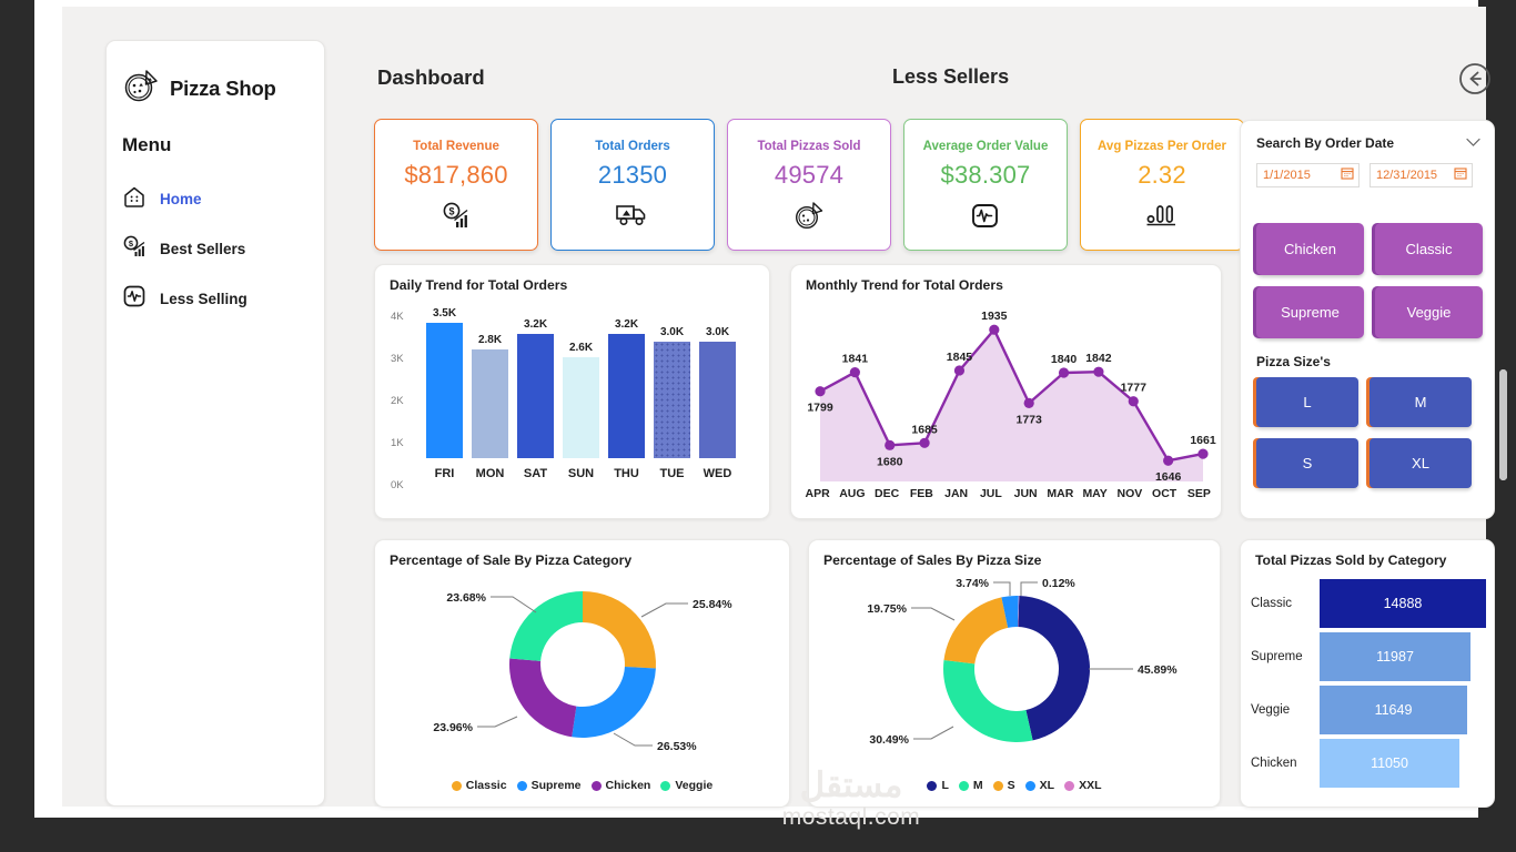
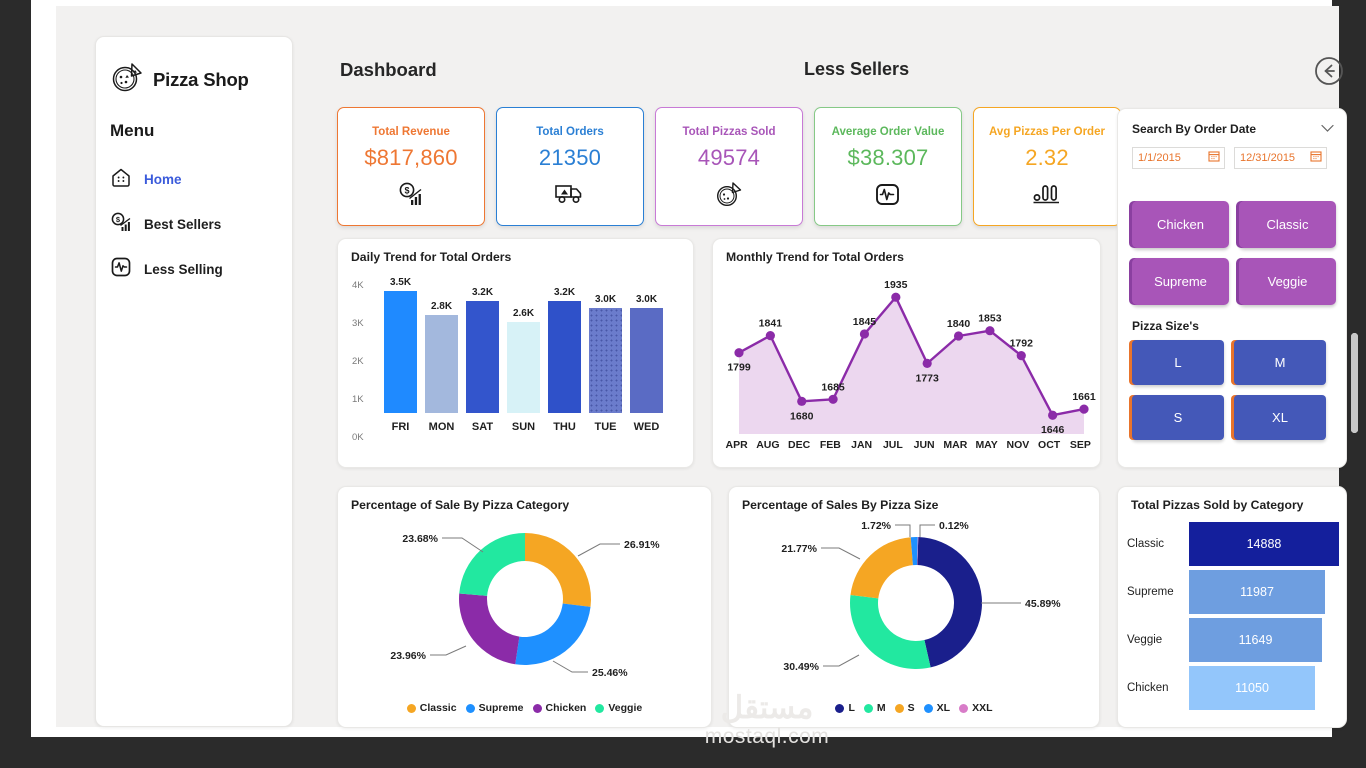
Monthly Trend for Total Orders/MAY: 1842 -> 1853
Monthly Trend for Total Orders/NOV: 1777 -> 1792
Percentage of Sale By Pizza Category/Classic: 25.84% -> 26.91%
Percentage of Sale By Pizza Category/Supreme: 26.53% -> 25.46%
Percentage of Sales By Pizza Size/S: 19.75% -> 21.77%
Percentage of Sales By Pizza Size/XL: 3.74% -> 1.72%
